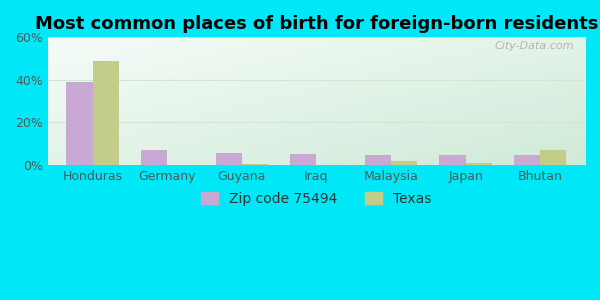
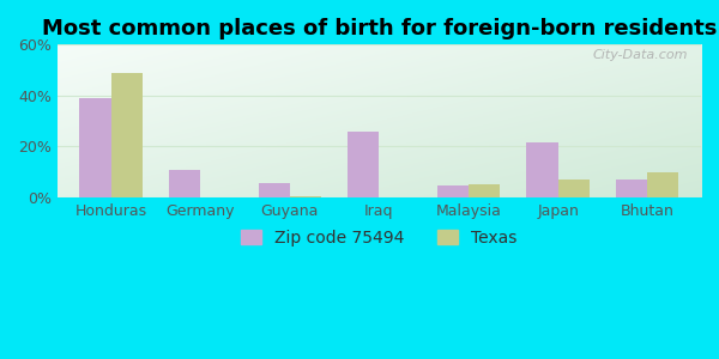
Zip code 75494/Germany: 7.0% -> 11.0%
Zip code 75494/Iraq: 5.0% -> 26.0%
Texas/Malaysia: 2.0% -> 5.0%
Zip code 75494/Japan: 4.5% -> 21.5%
Texas/Japan: 1.0% -> 7.0%
Zip code 75494/Bhutan: 4.5% -> 7.0%
Texas/Bhutan: 7.0% -> 10.0%
